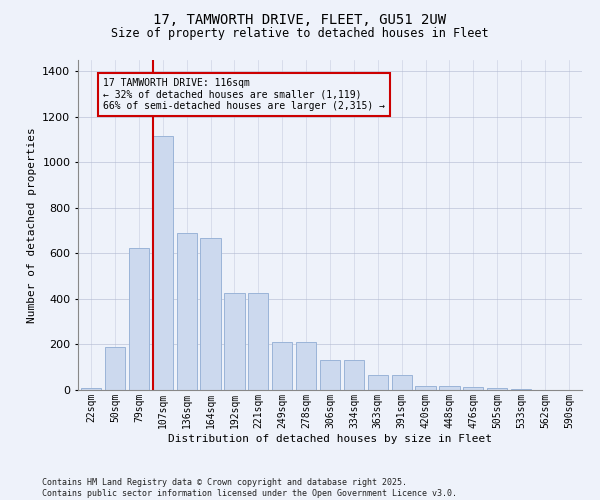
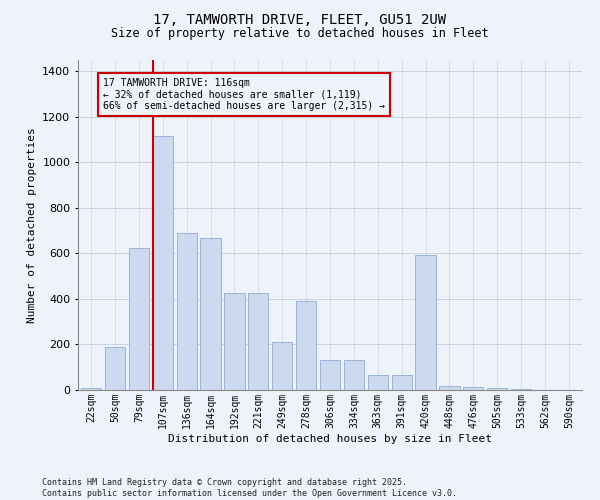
278sqm: 210 -> 390
420sqm: 18 -> 595
